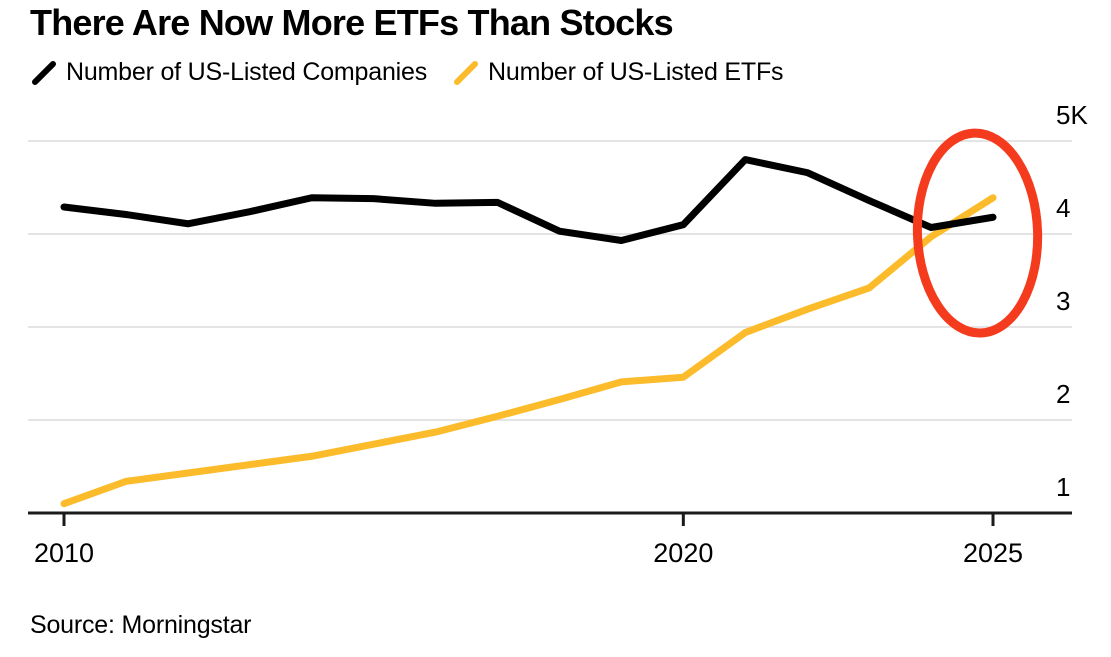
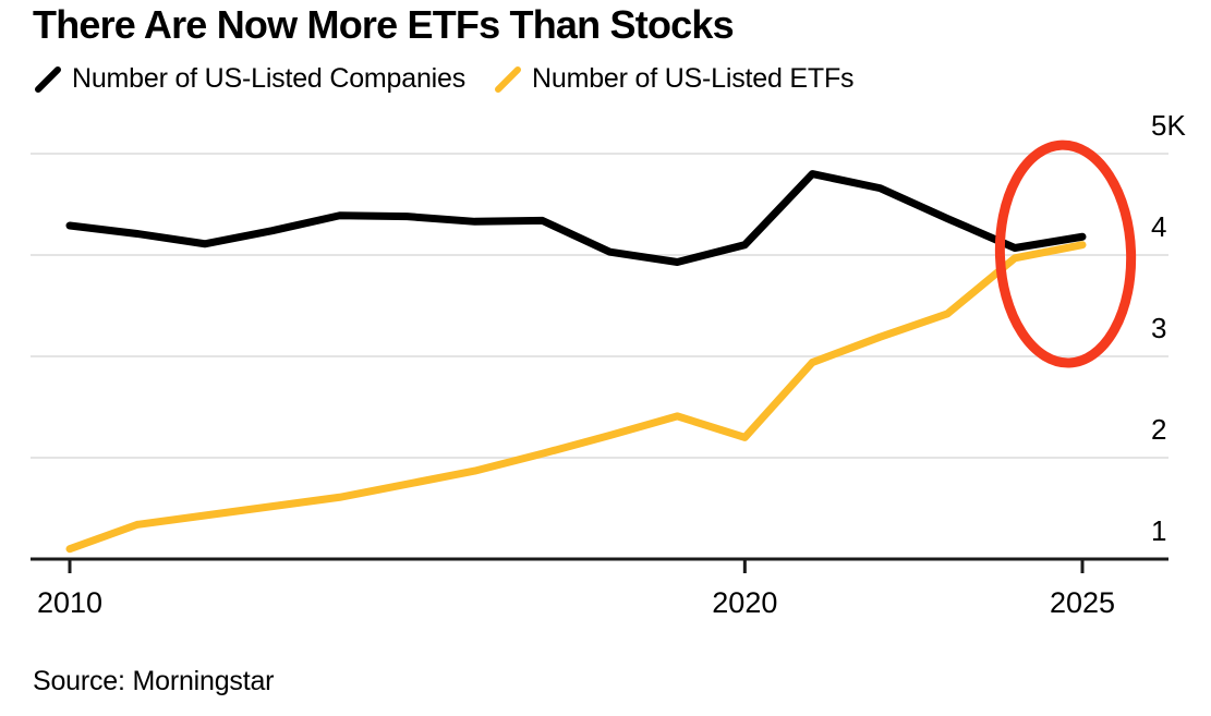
Number of US-Listed ETFs/2020: 2.5K -> 2.2K
Number of US-Listed ETFs/2025: 4.4K -> 4.1K
